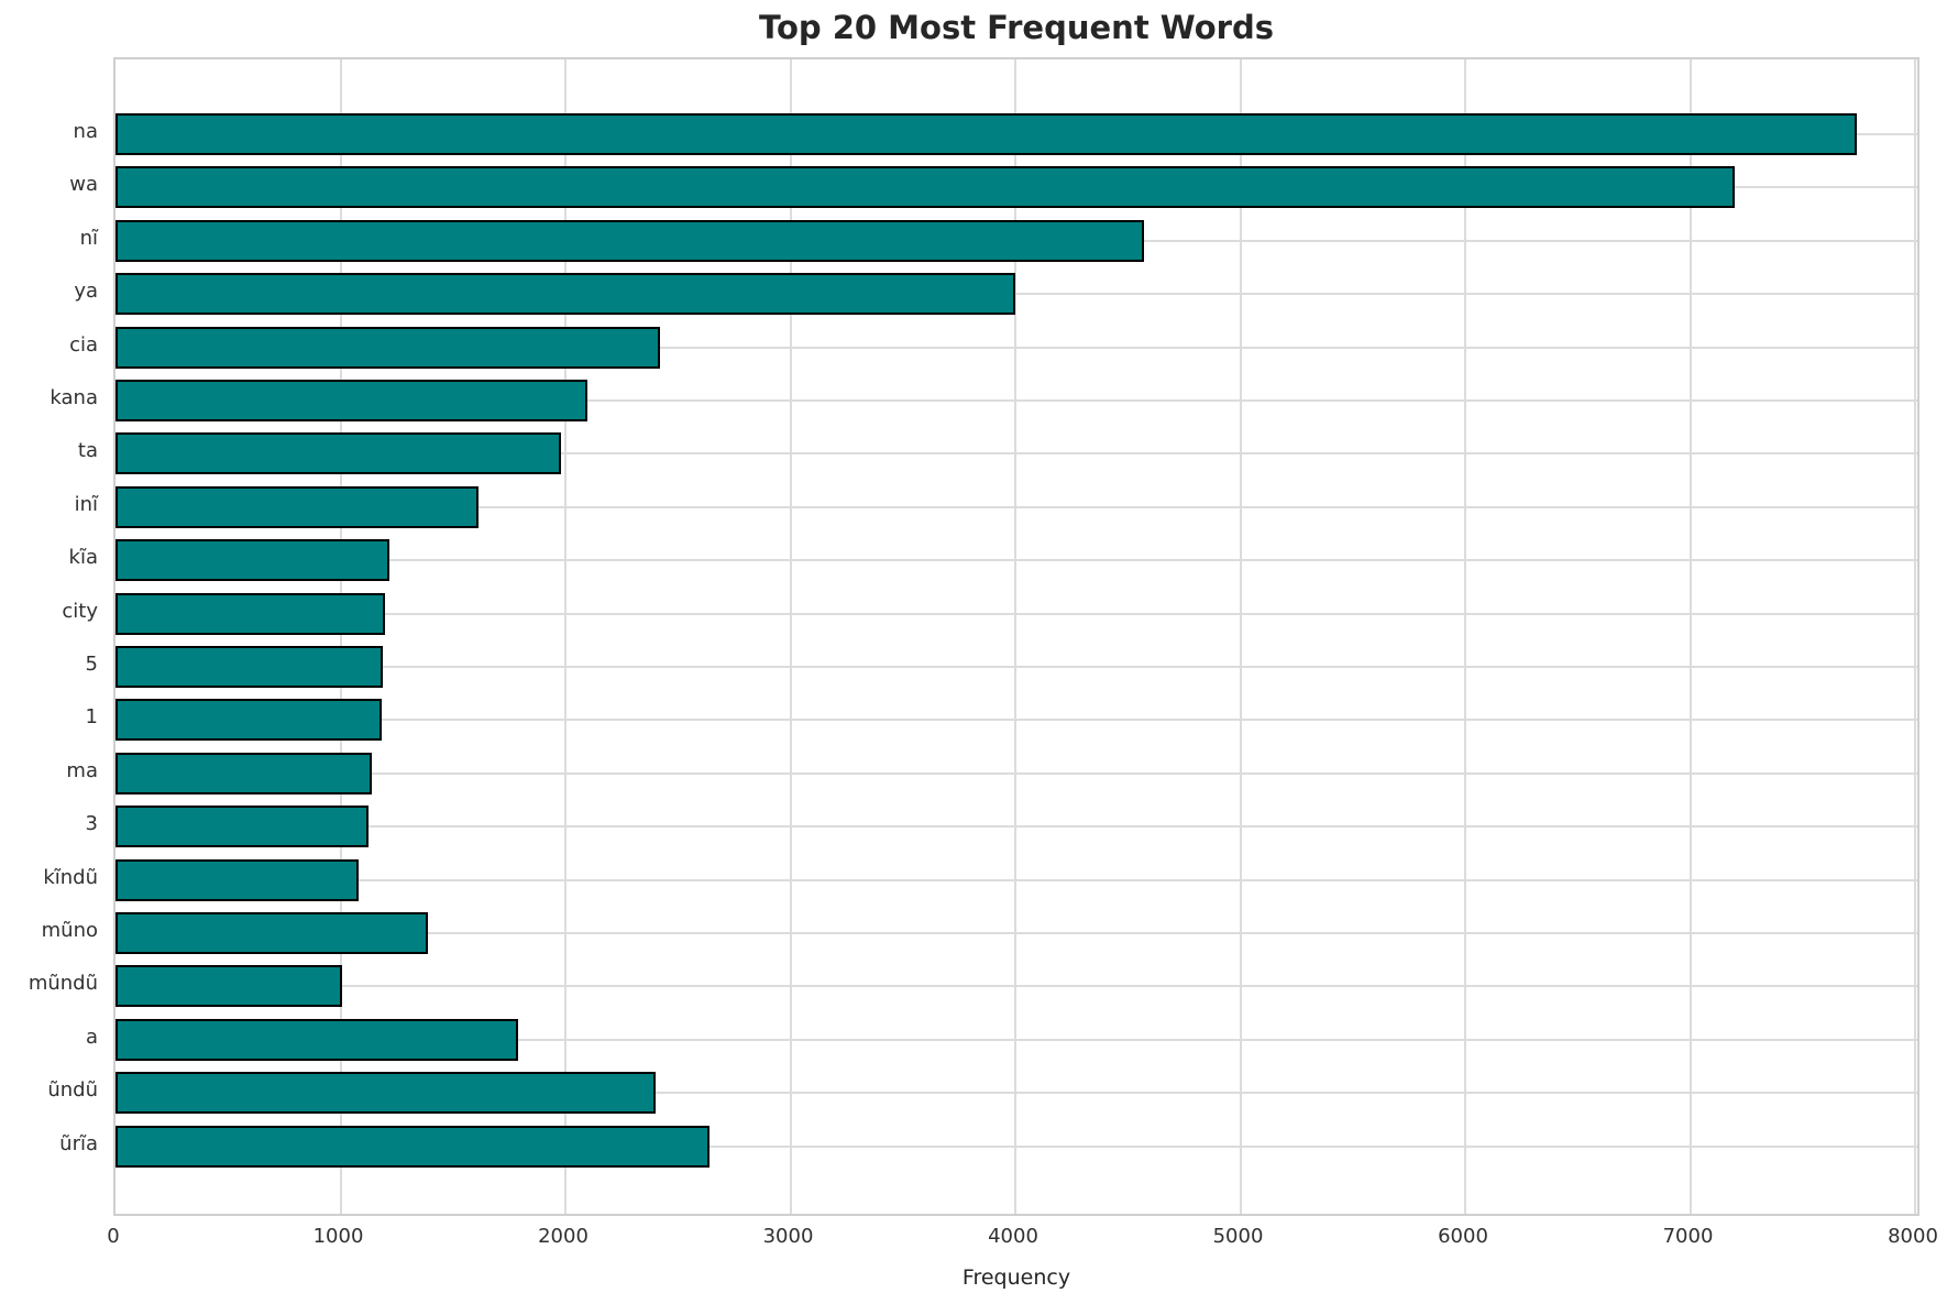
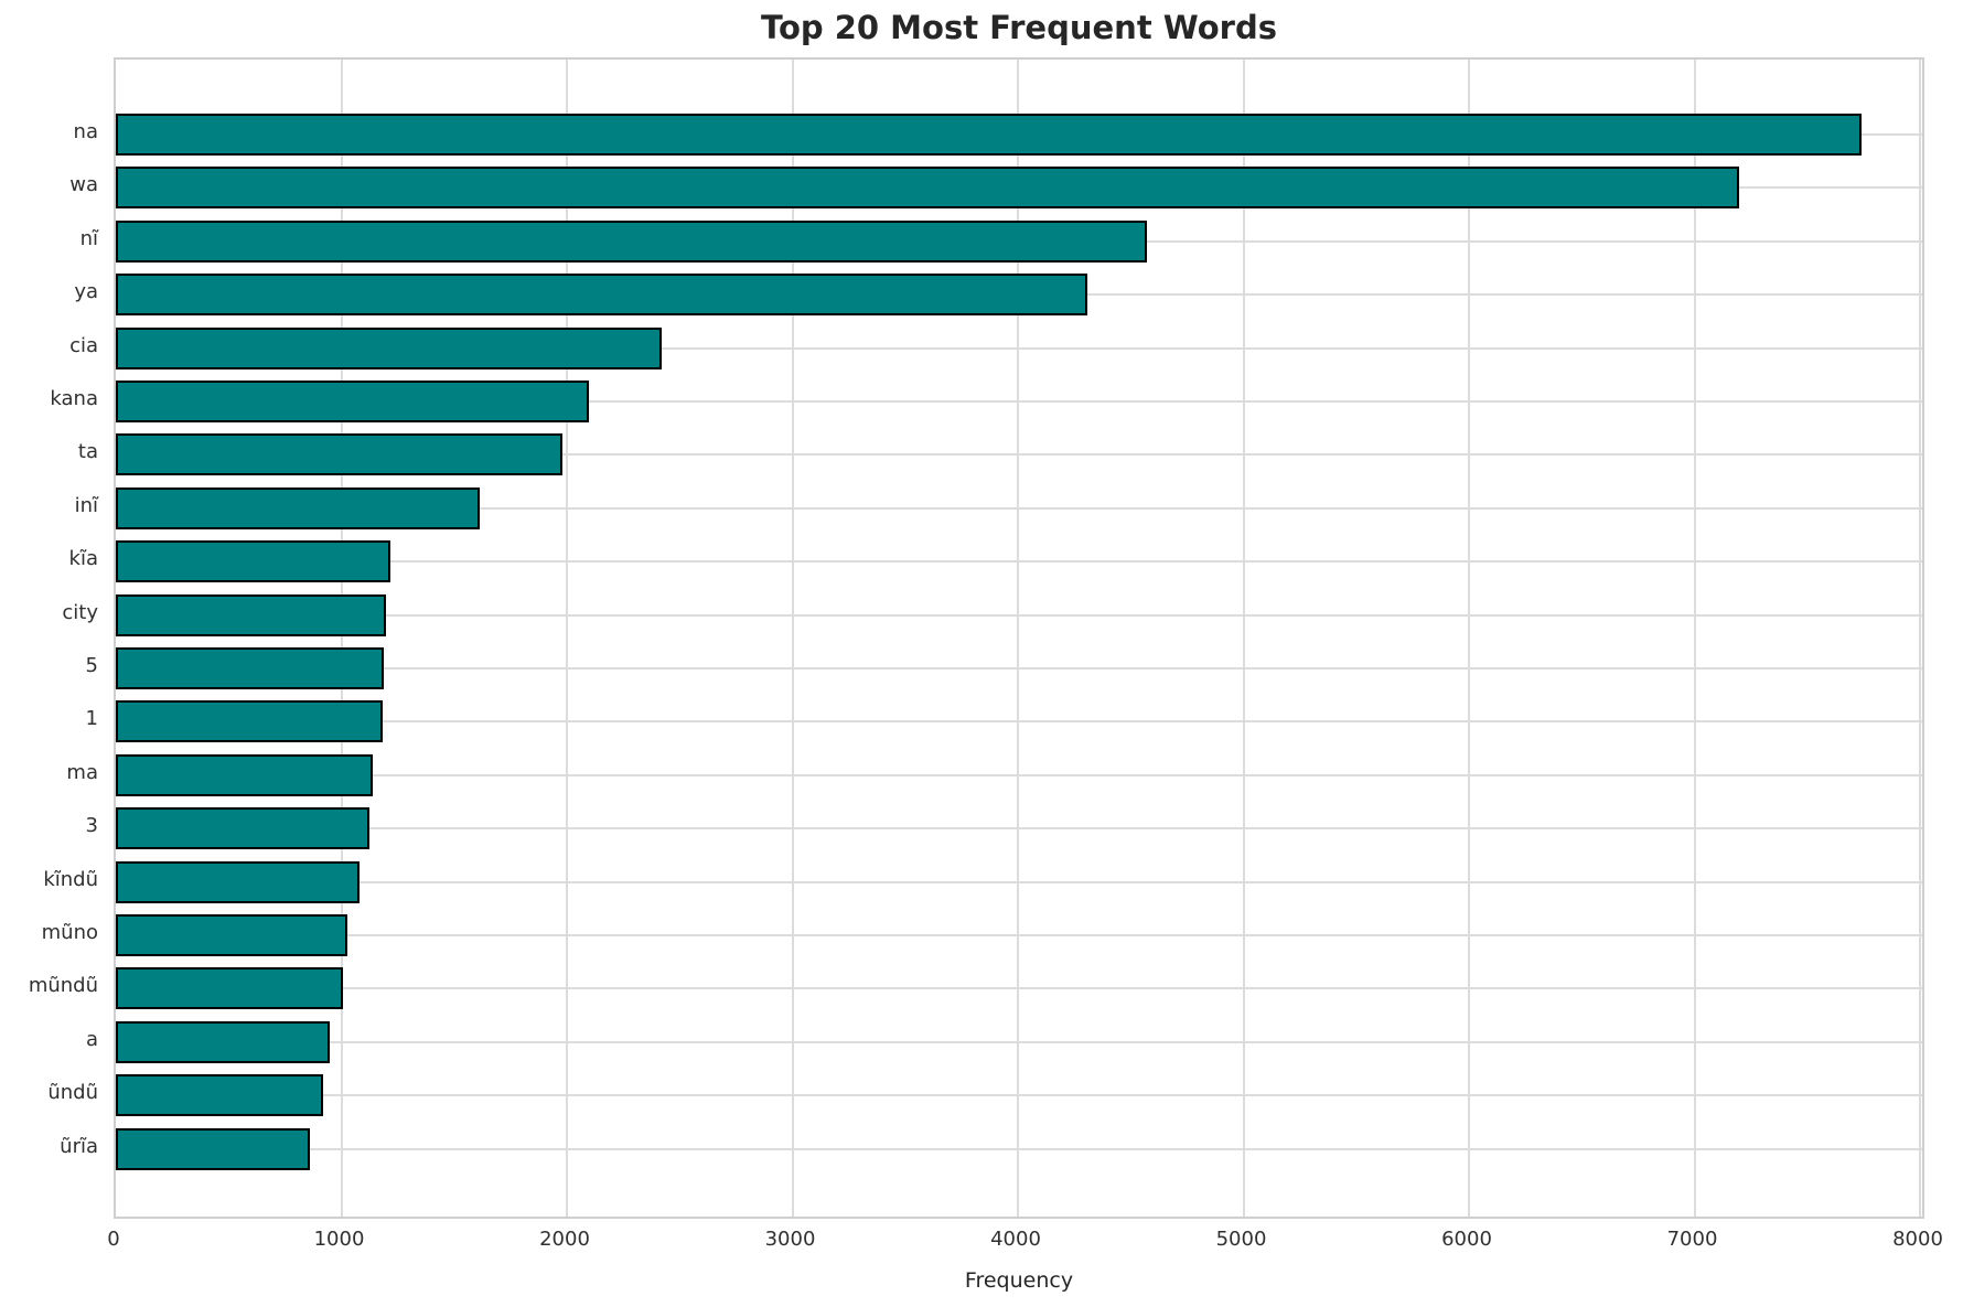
ya: 4000 -> 4310
mũno: 1390 -> 1020
a: 1790 -> 950
ũndũ: 2400 -> 920
ũrĩa: 2640 -> 860
